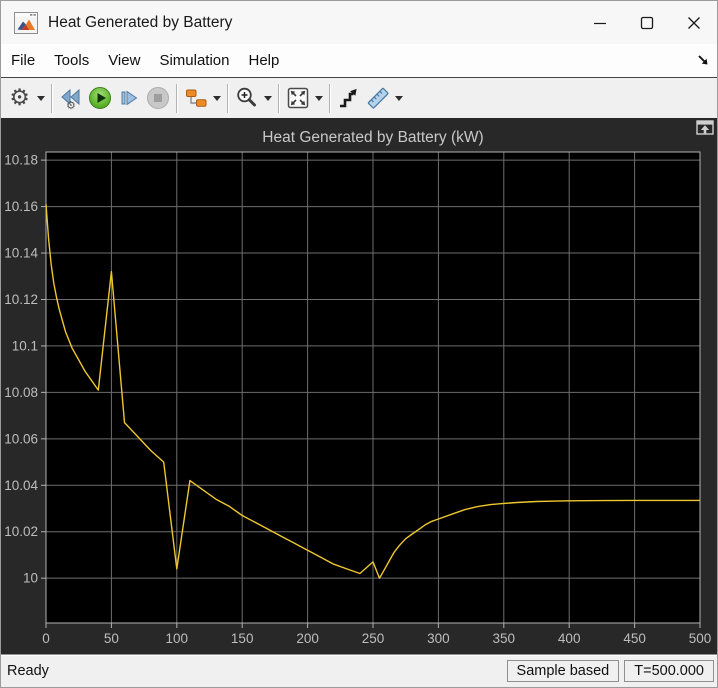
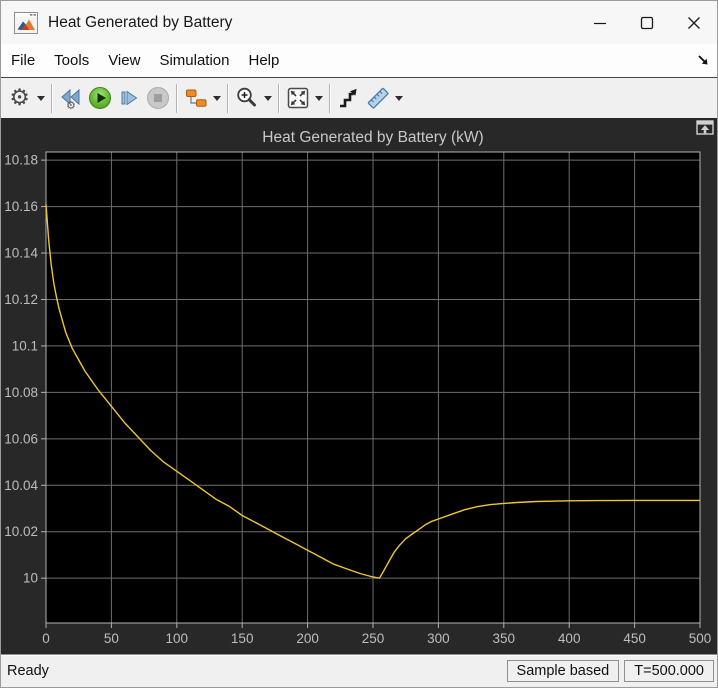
50: 10.132 -> 10.074
100: 10.004 -> 10.046
250: 10.007 -> 10.001
